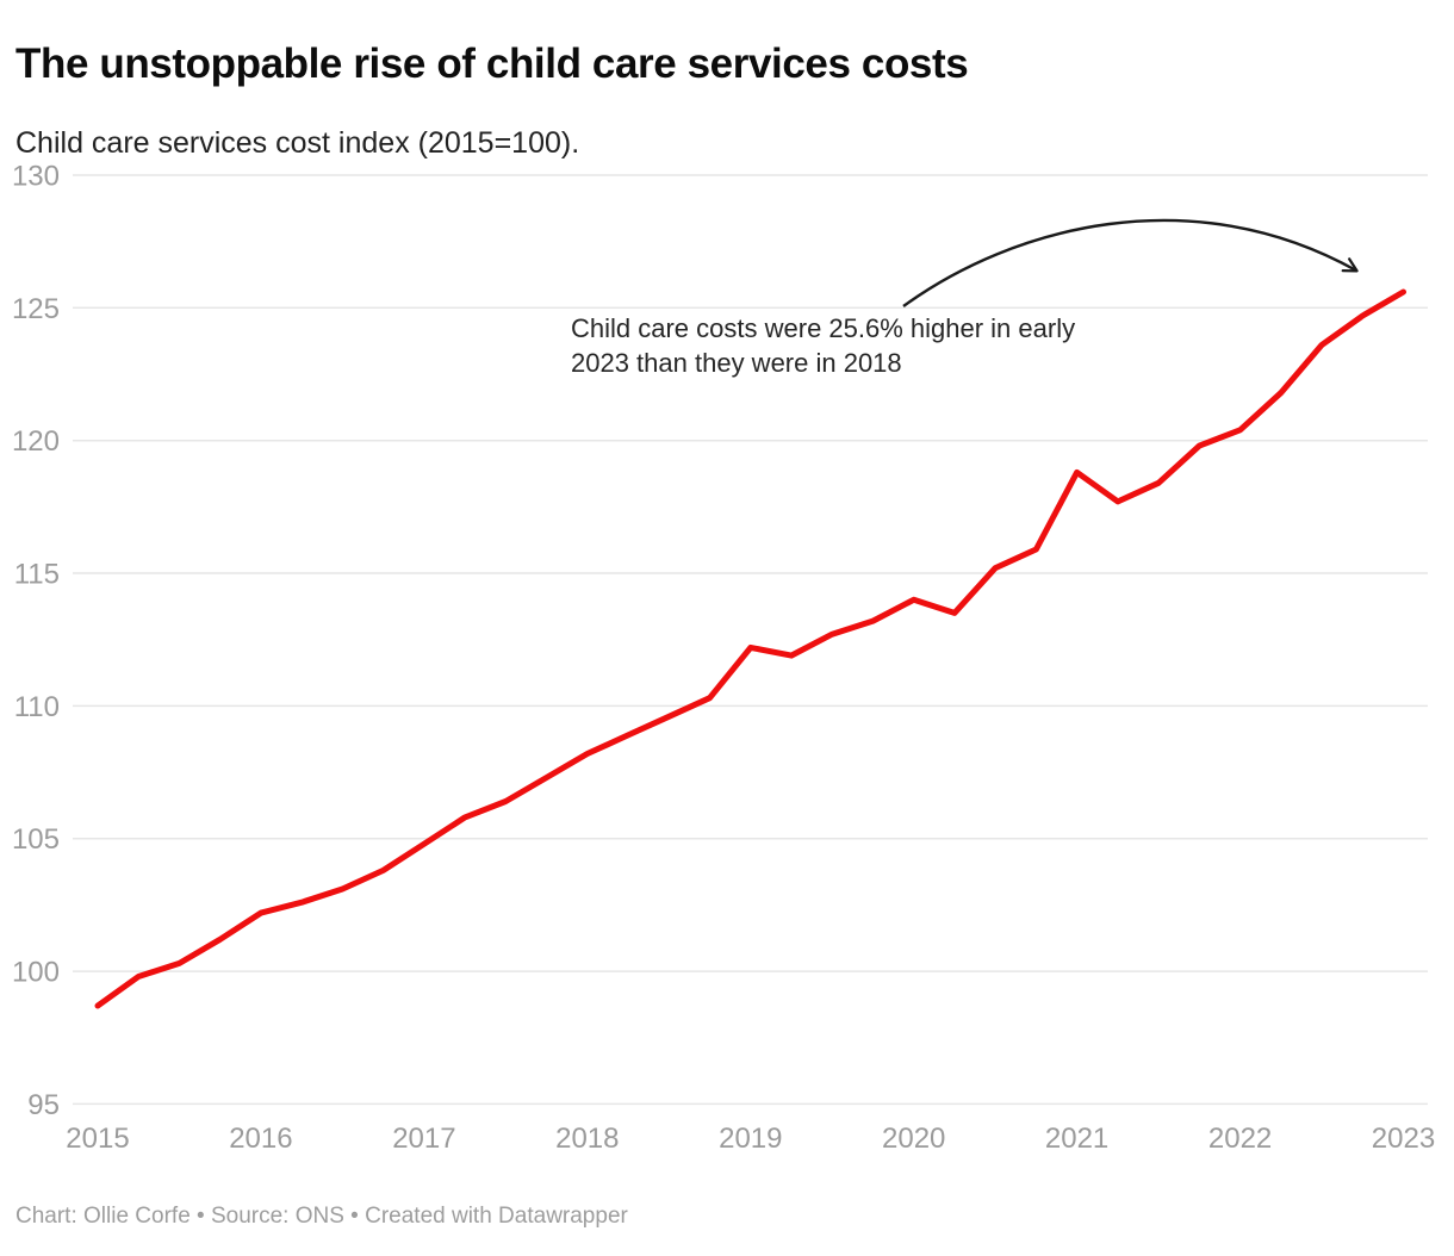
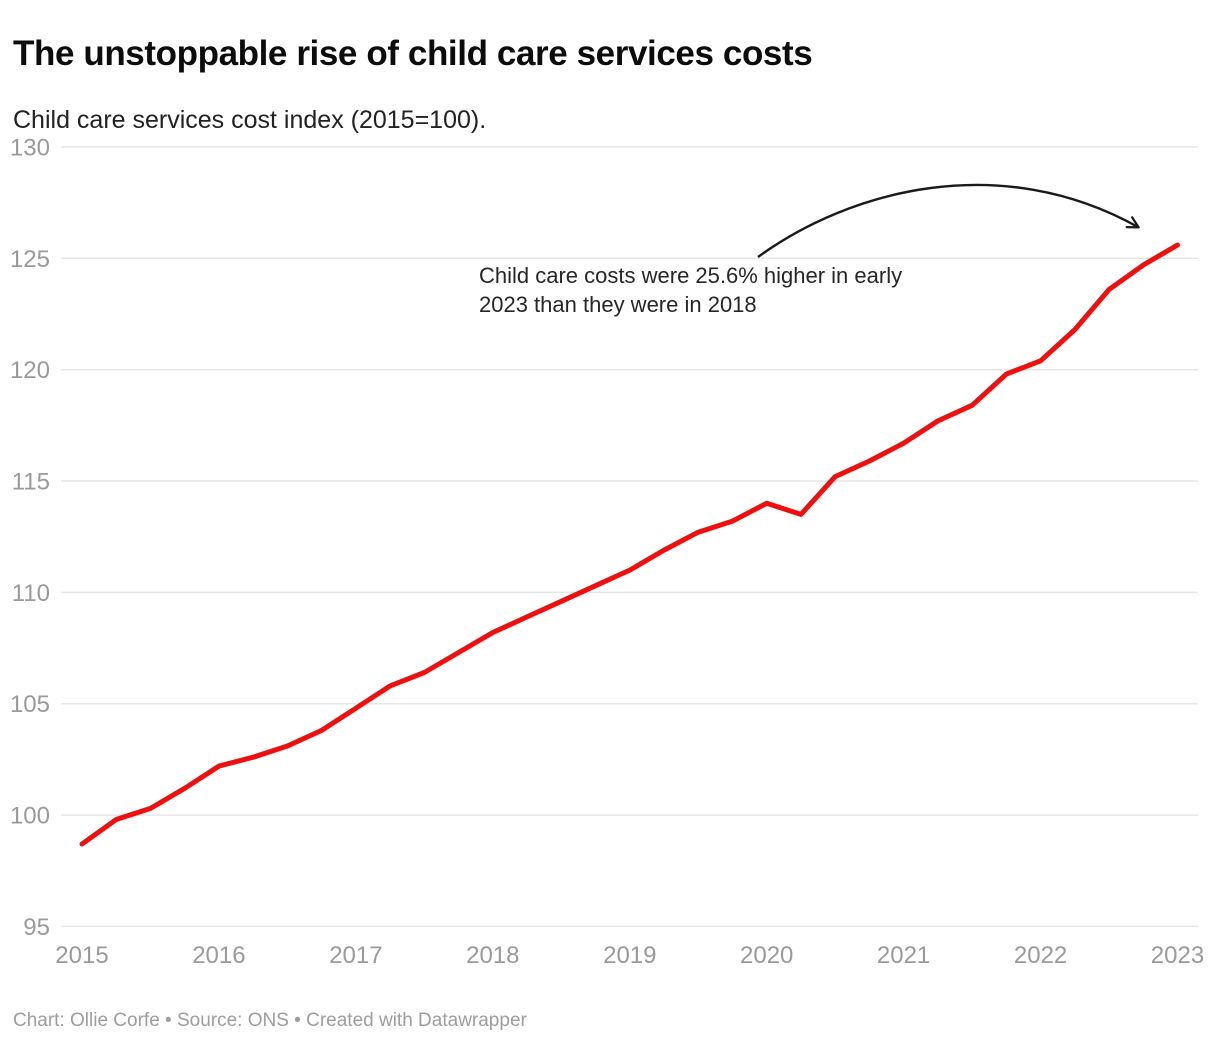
2019: 112.2 -> 111.0
2021: 118.8 -> 116.7
